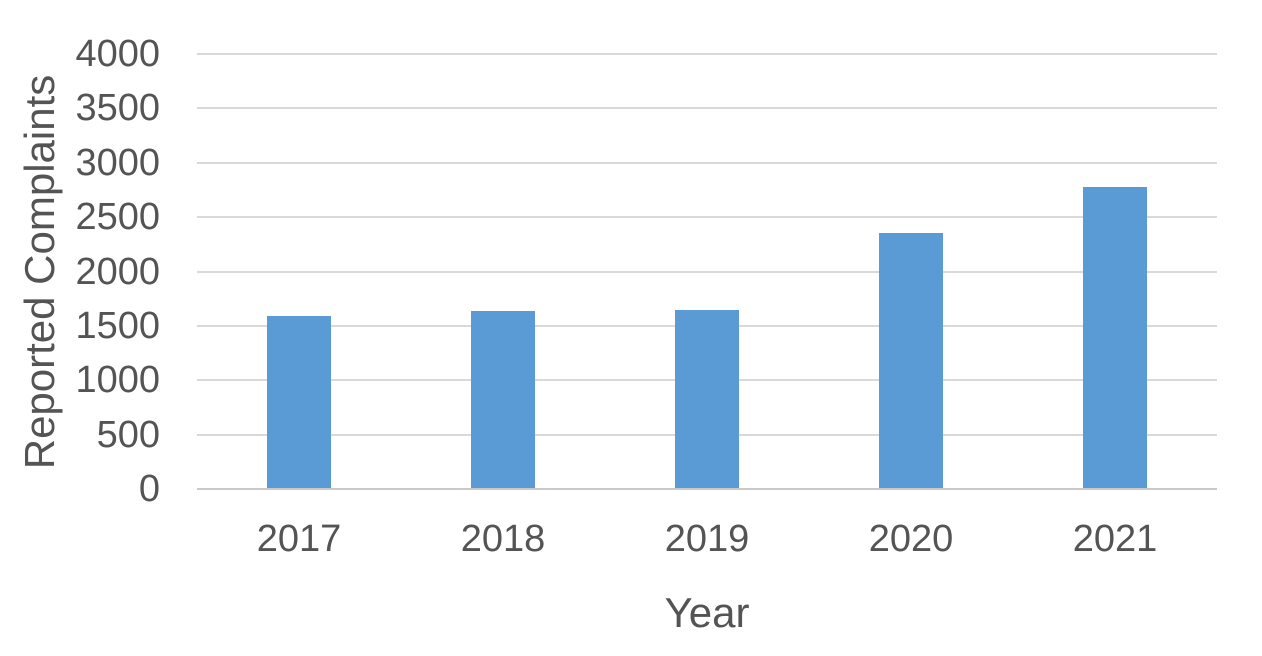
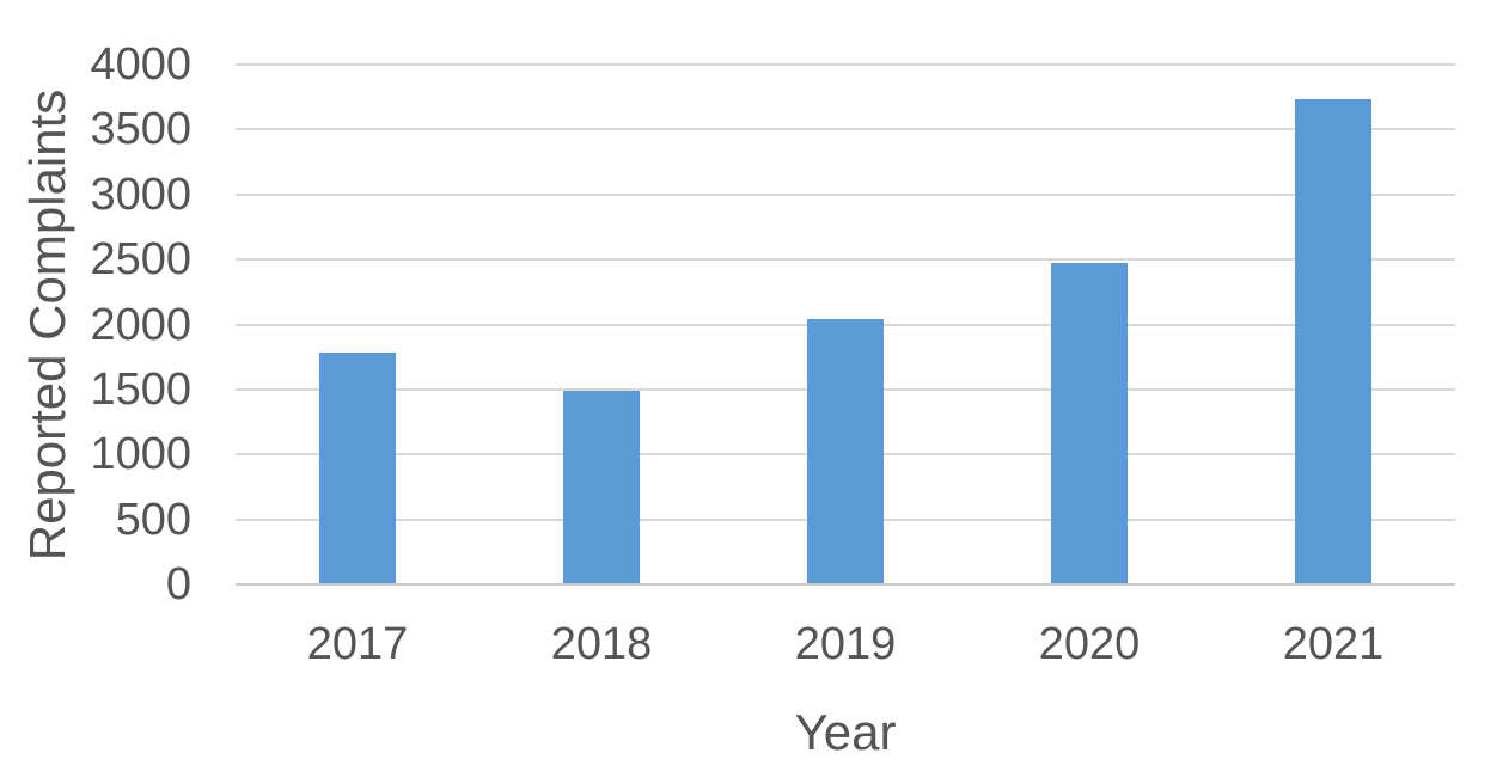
2017: 1590 -> 1780
2018: 1640 -> 1490
2019: 1650 -> 2040
2020: 2350 -> 2470
2021: 2780 -> 3730
